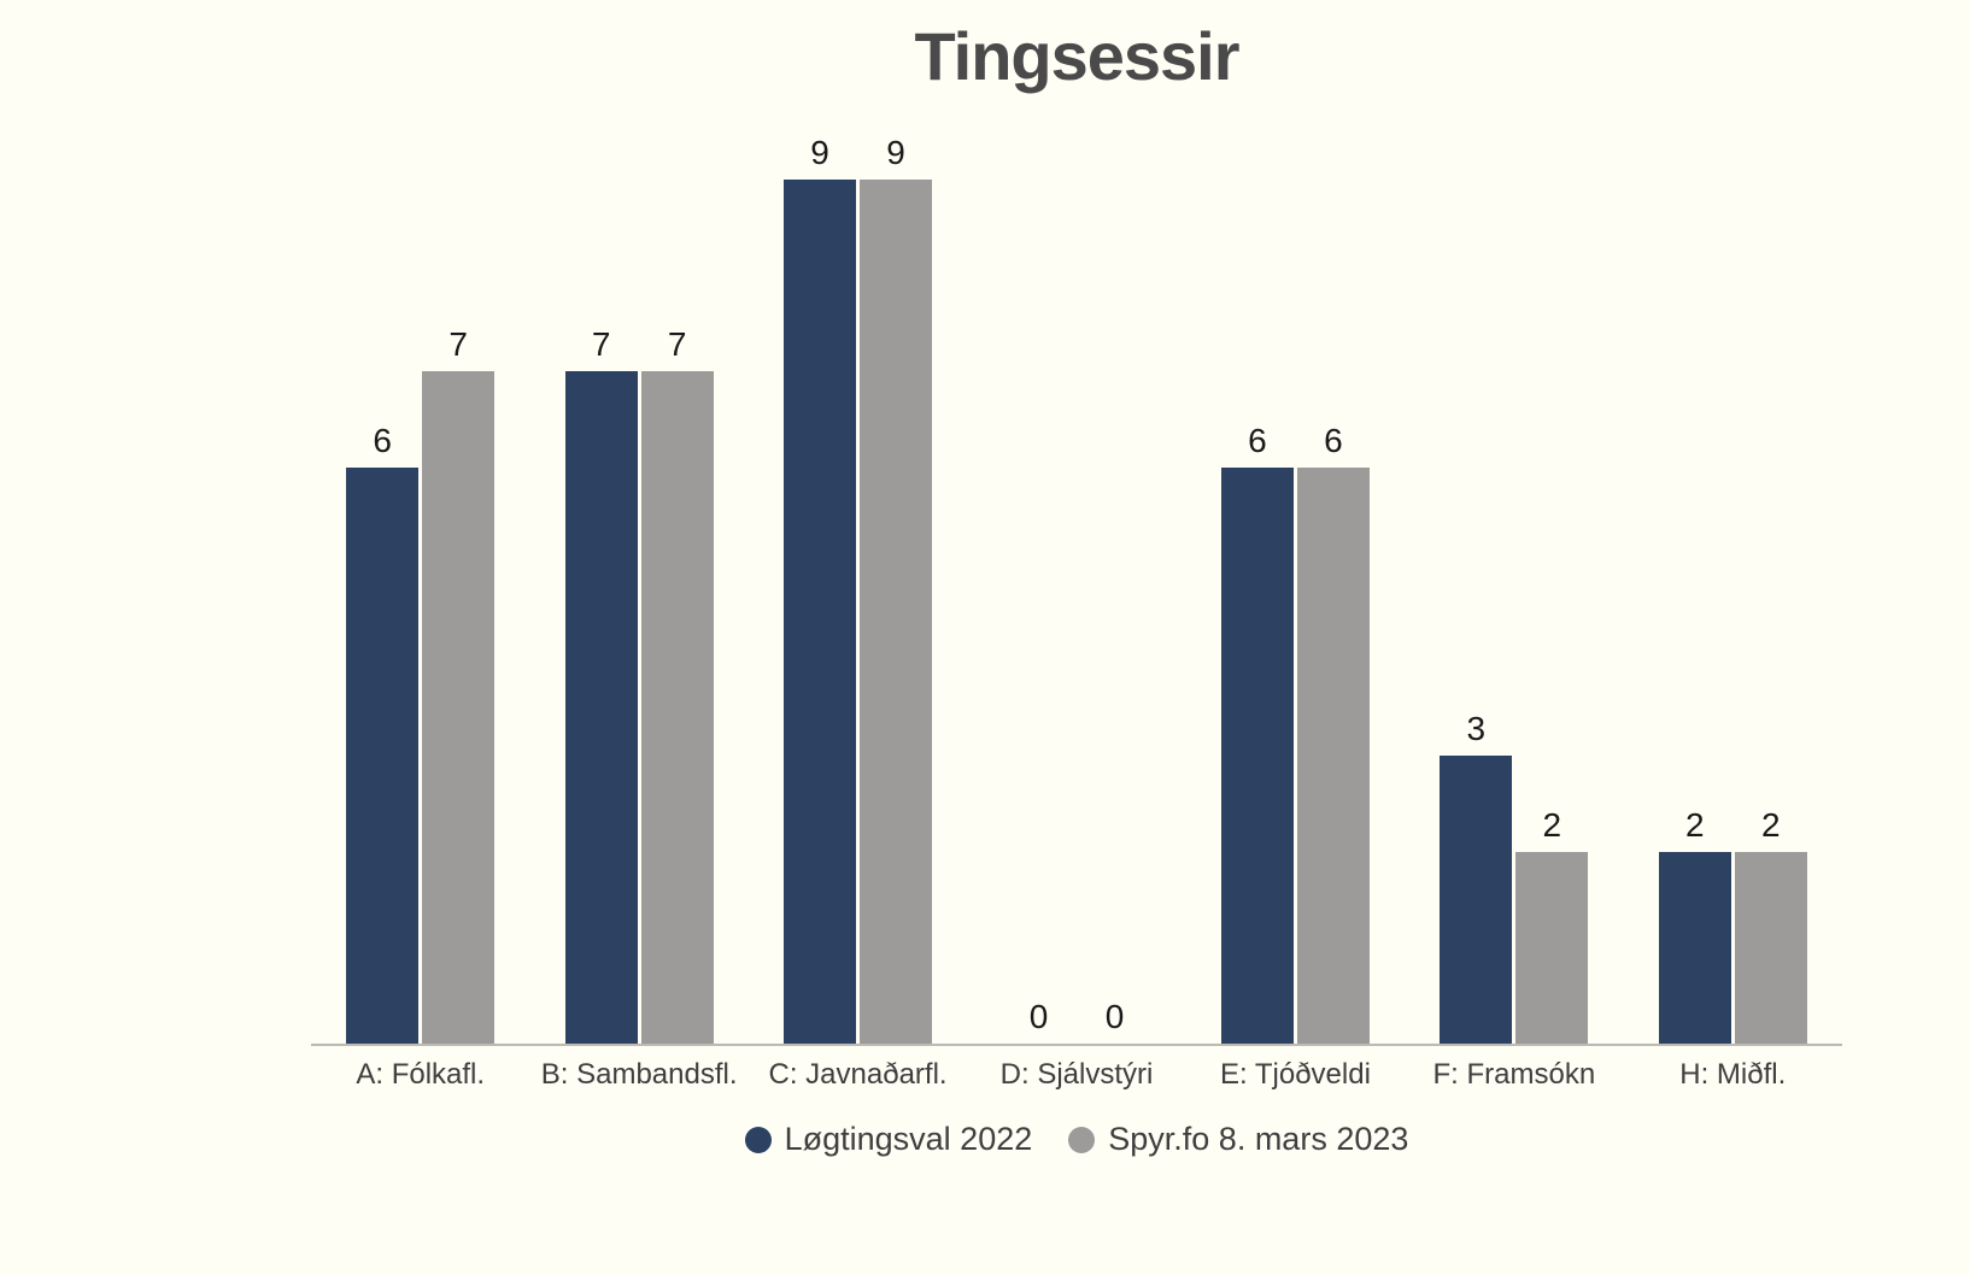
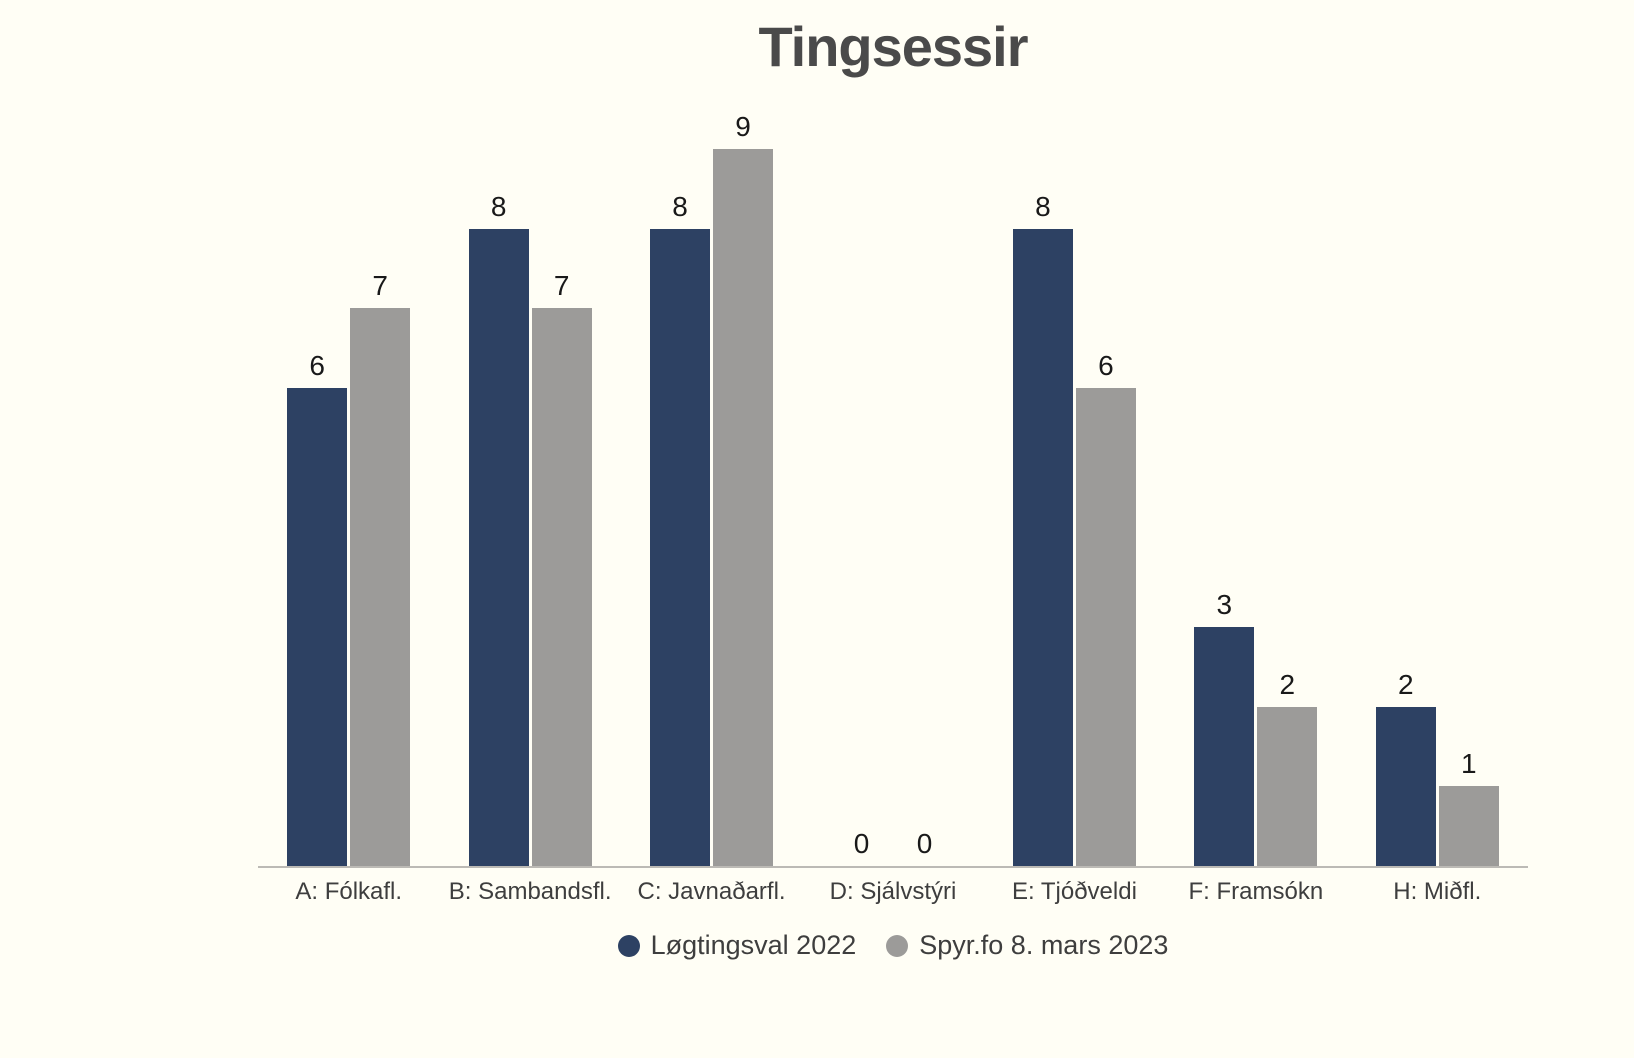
Løgtingsval 2022/B: Sambandsfl.: 7 -> 8
Løgtingsval 2022/C: Javnaðarfl.: 9 -> 8
Løgtingsval 2022/E: Tjóðveldi: 6 -> 8
Spyr.fo 8. mars 2023/H: Miðfl.: 2 -> 1
